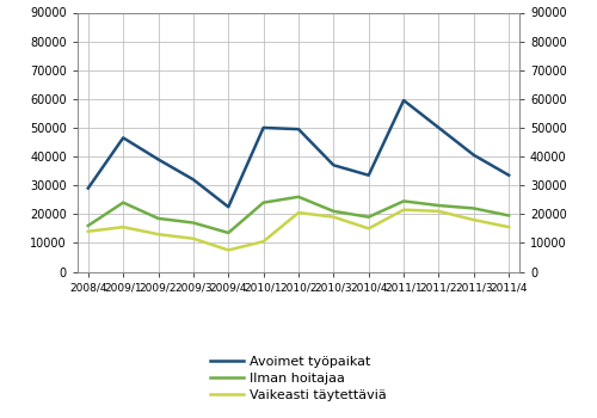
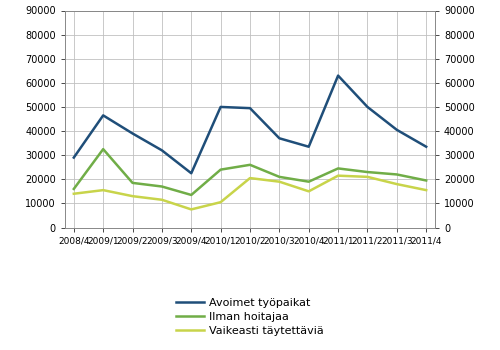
Ilman hoitajaa/2009/1: 24000 -> 32500
Avoimet työpaikat/2011/1: 59500 -> 63000
